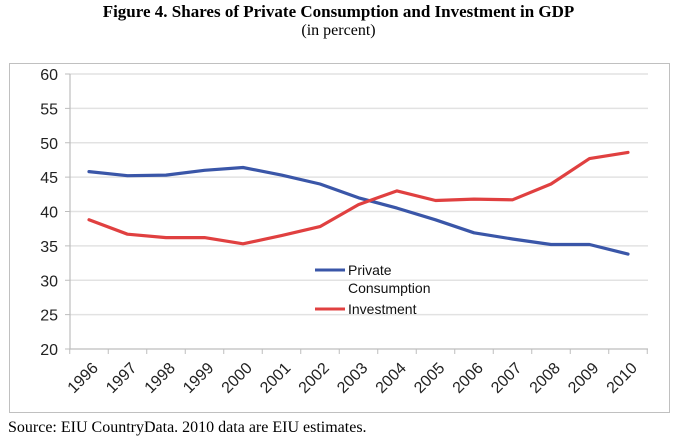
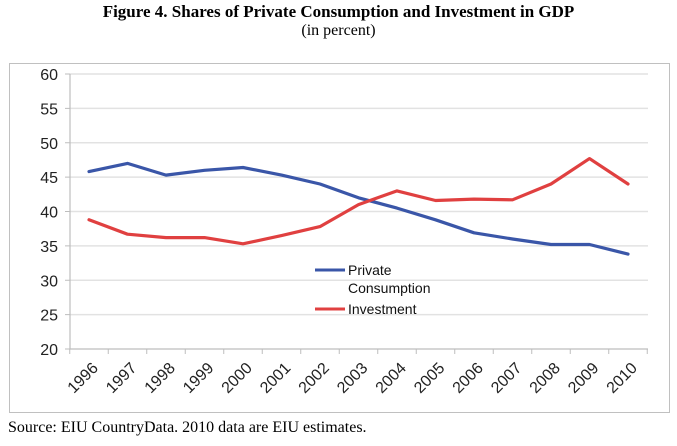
Private Consumption/1997: 45 -> 47
Investment/2010: 49 -> 44
